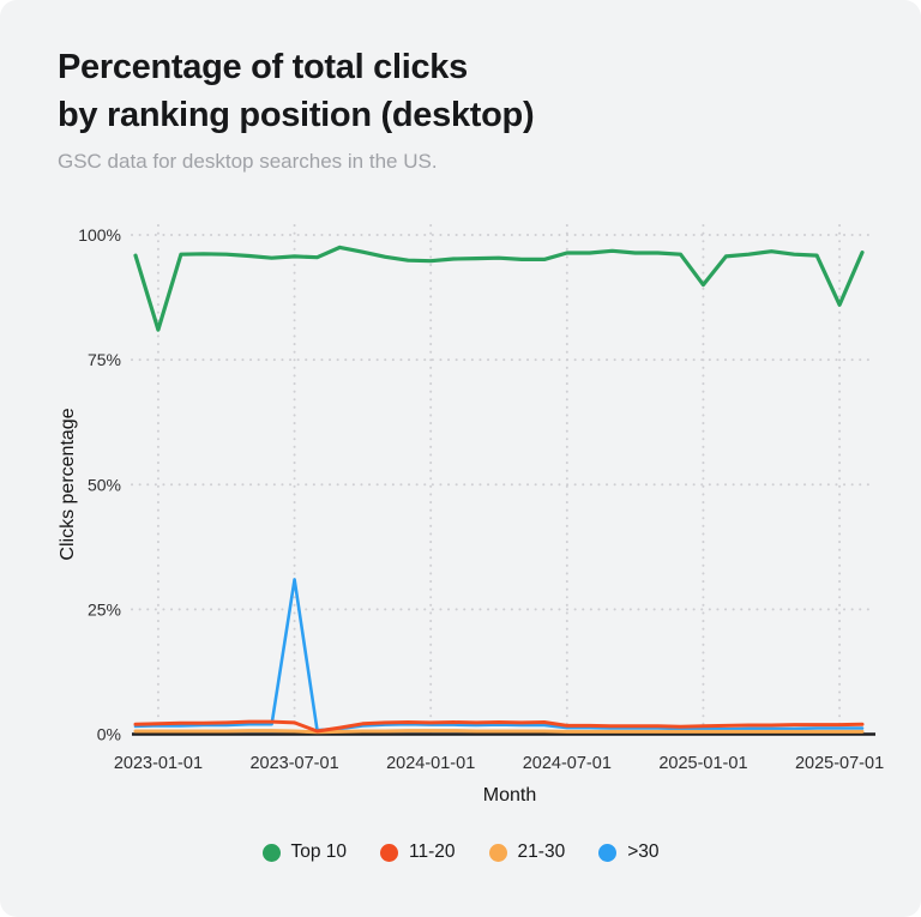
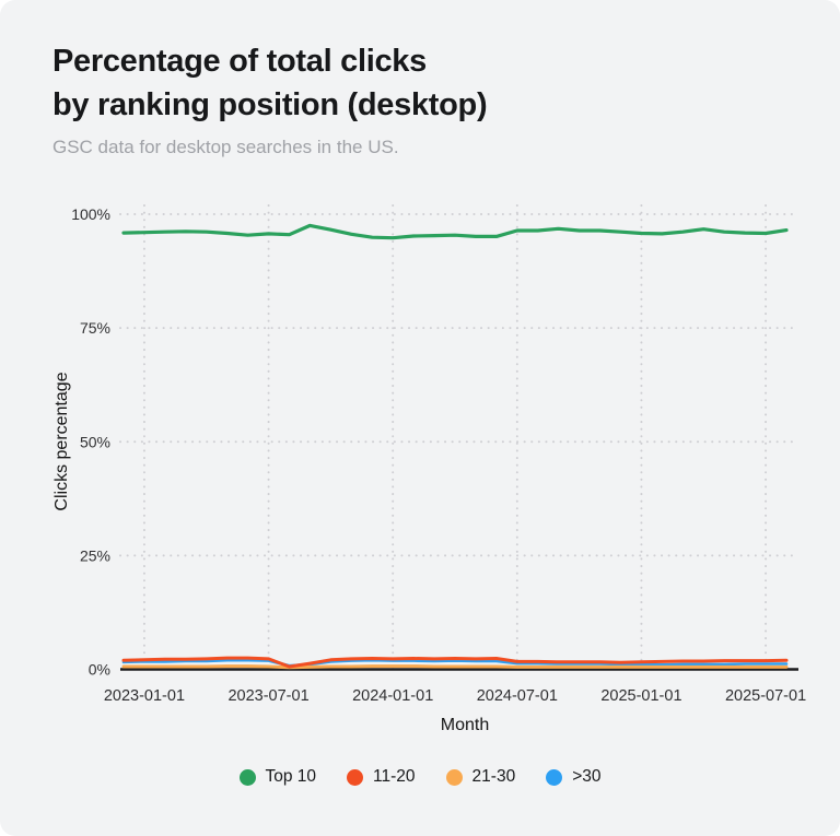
Top 10/2023-01-01: 81% -> 96%
>30/2023-07-01: 31% -> 2%
Top 10/2025-01-01: 90% -> 96%
Top 10/2025-07-01: 86% -> 96%
